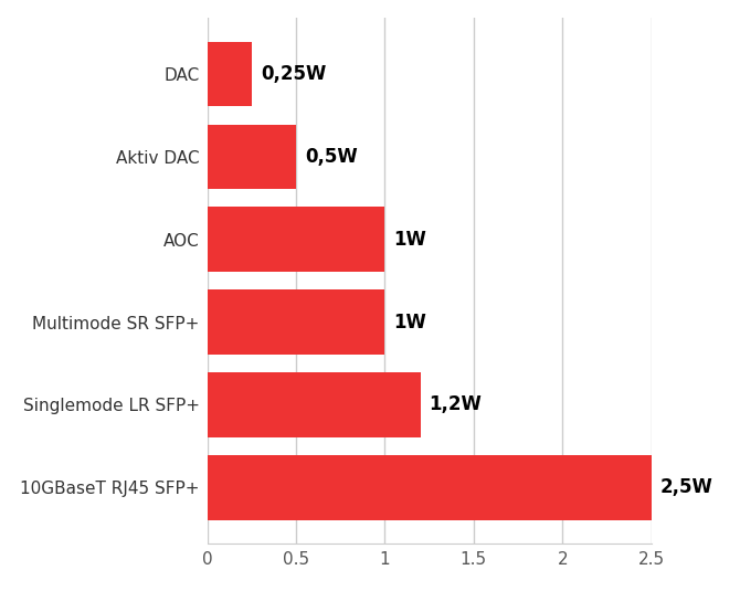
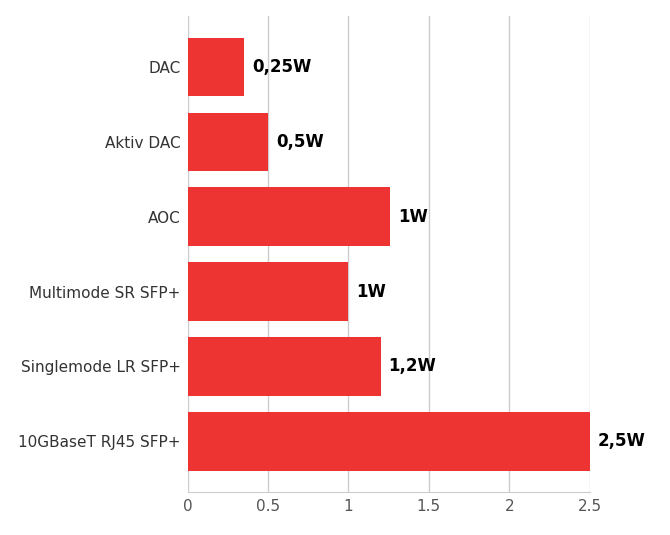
DAC: 0.25 -> 0.35
AOC: 1.00 -> 1.26
